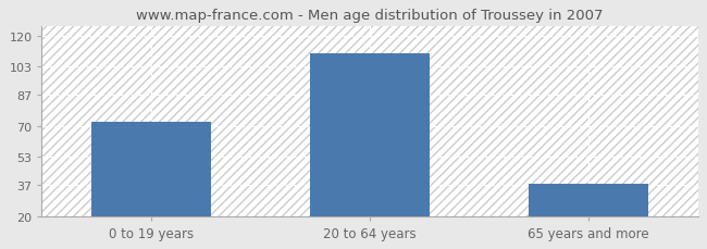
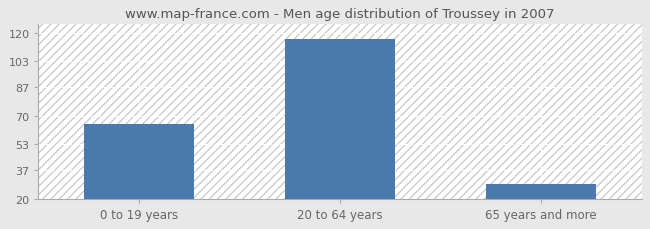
0 to 19 years: 72 -> 65
20 to 64 years: 110 -> 116
65 years and more: 38 -> 29
